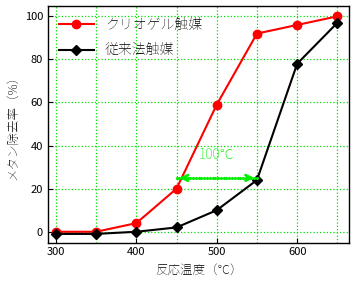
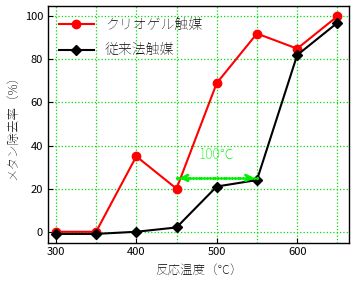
クリオゲル触媒/400: 4 -> 35
クリオゲル触媒/500: 59 -> 69
従来法触媒/500: 10 -> 21
クリオゲル触媒/600: 96 -> 85
従来法触媒/600: 78 -> 82
